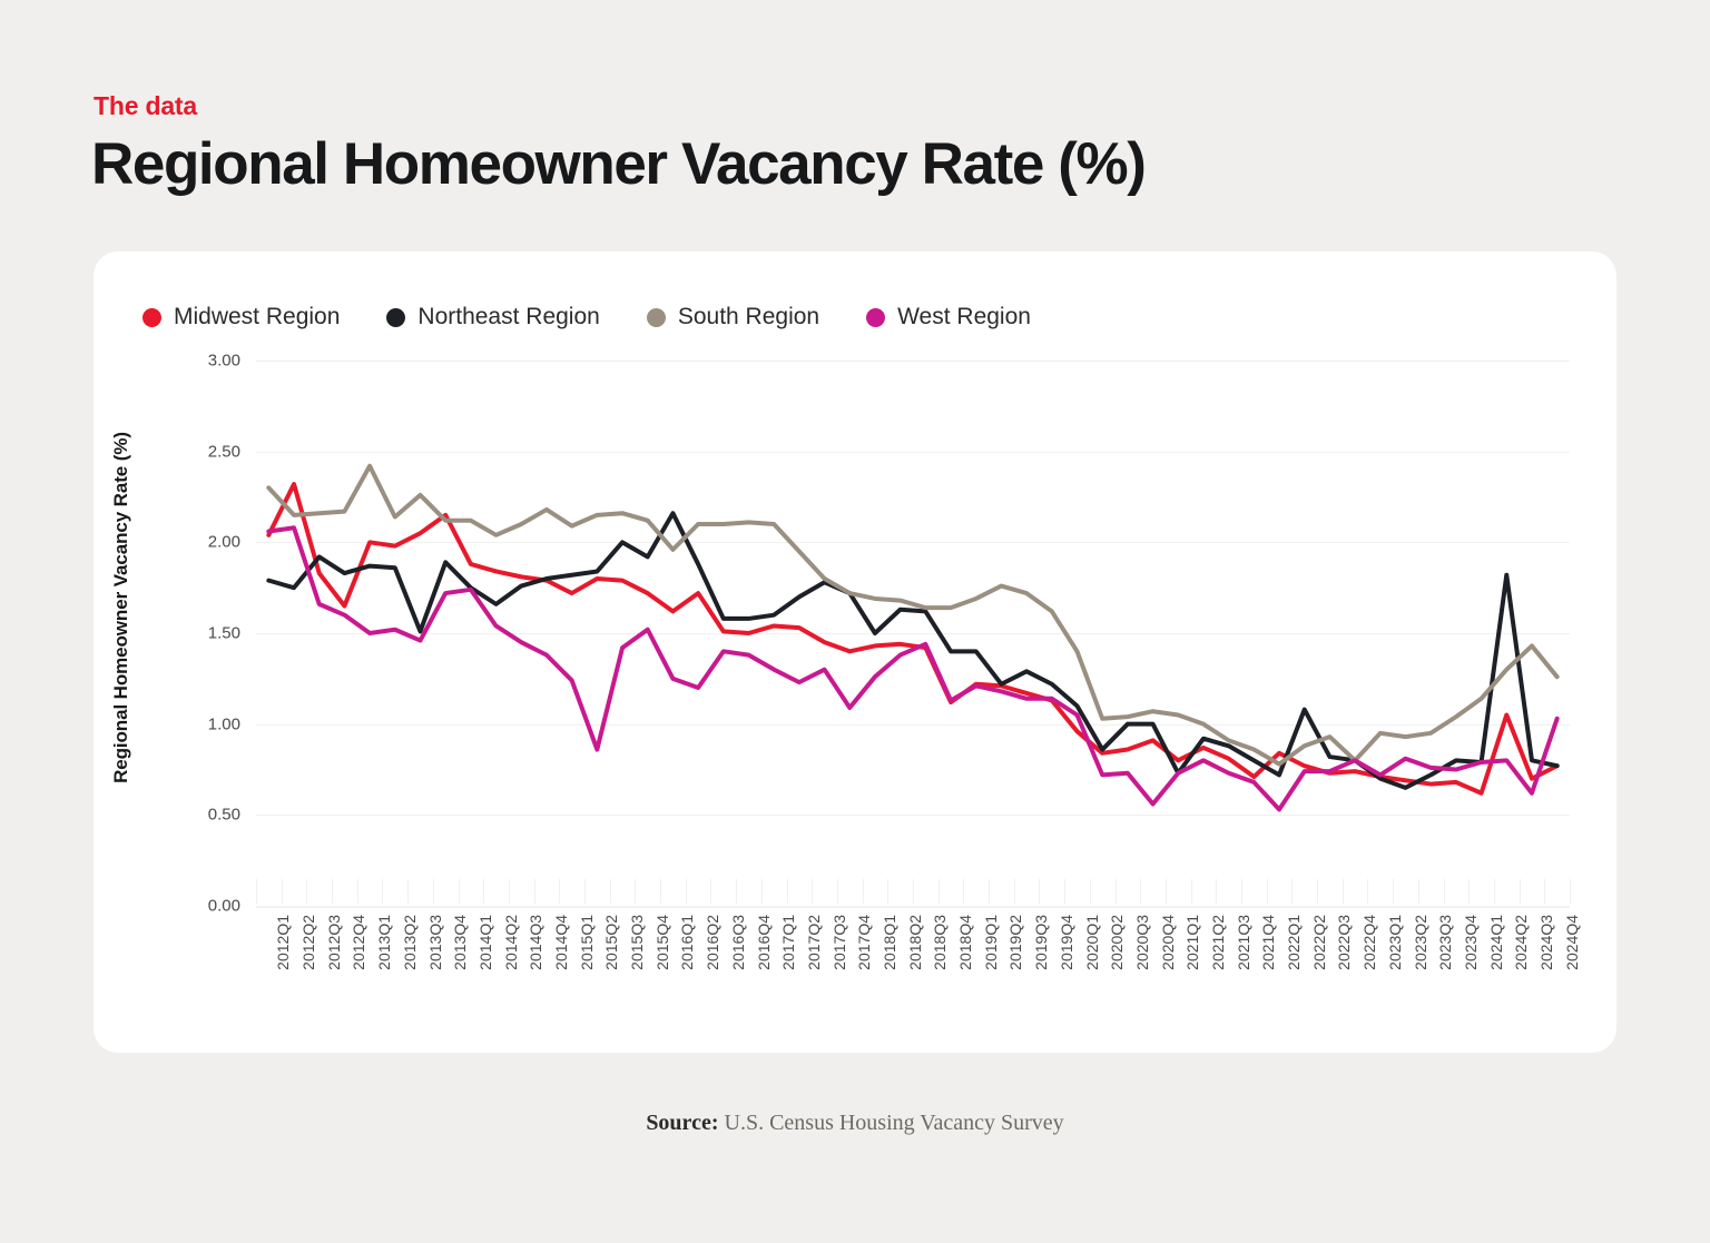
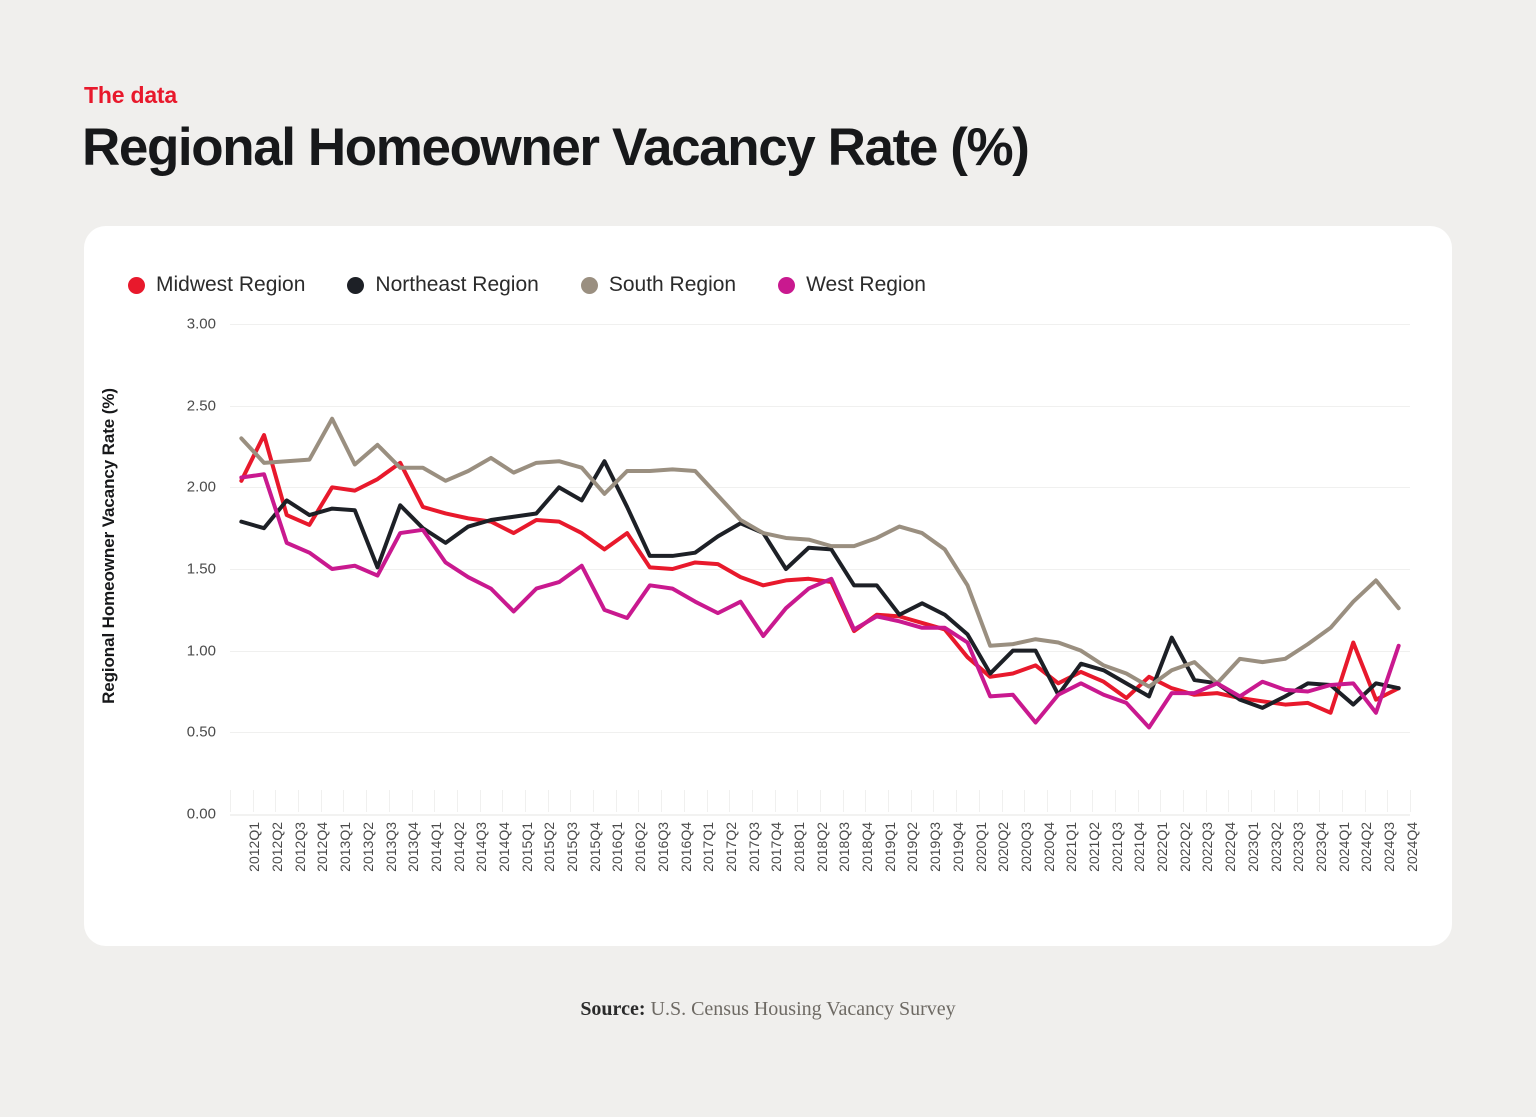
Midwest Region/2012Q4: 1.65 -> 1.77
West Region/2015Q2: 0.86 -> 1.38
Northeast Region/2024Q2: 1.82 -> 0.67
